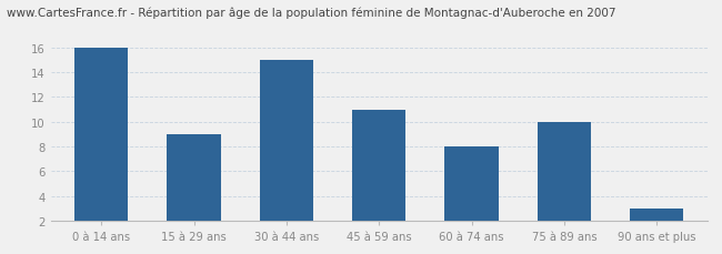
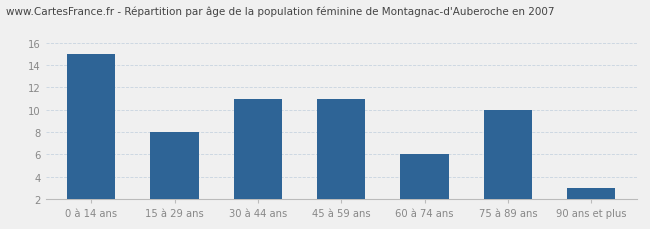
0 à 14 ans: 16 -> 15
15 à 29 ans: 9 -> 8
30 à 44 ans: 15 -> 11
60 à 74 ans: 8 -> 6
